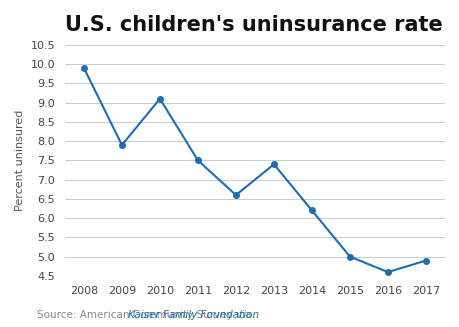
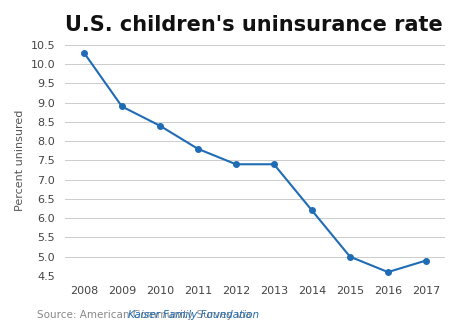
2008: 9.9 -> 10.3
2009: 7.9 -> 8.9
2010: 9.1 -> 8.4
2011: 7.5 -> 7.8
2012: 6.6 -> 7.4
